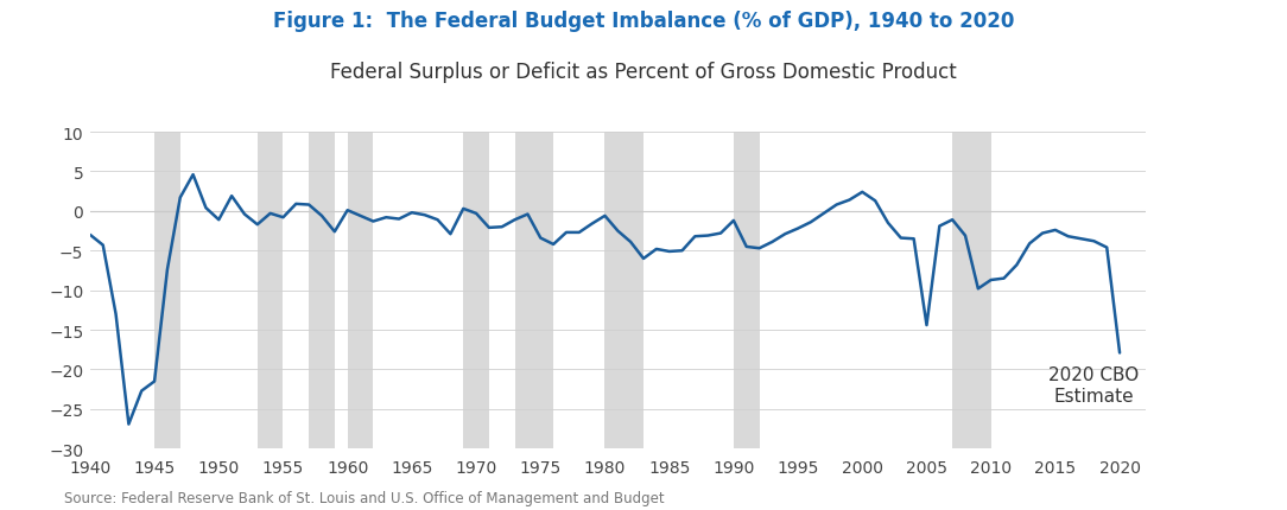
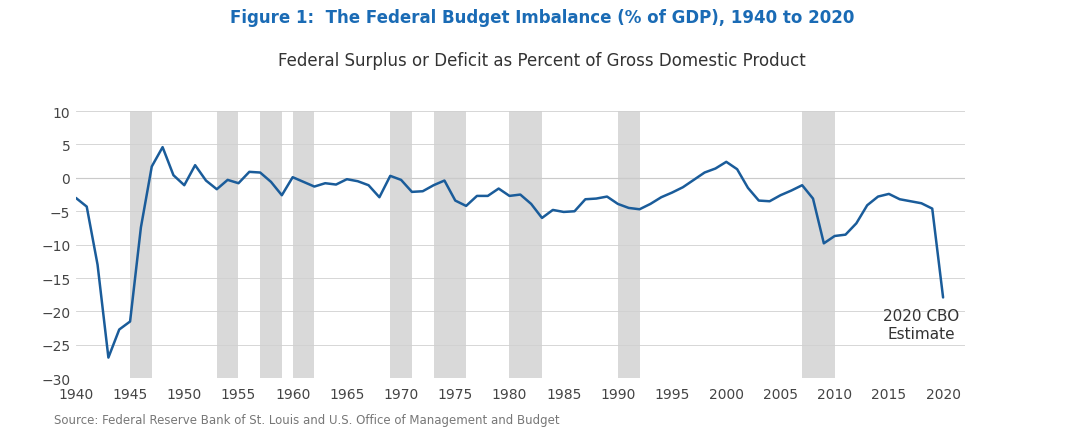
1980: -0.6 -> -2.7
1990: -1.2 -> -3.9
2005: -14.4 -> -2.6
